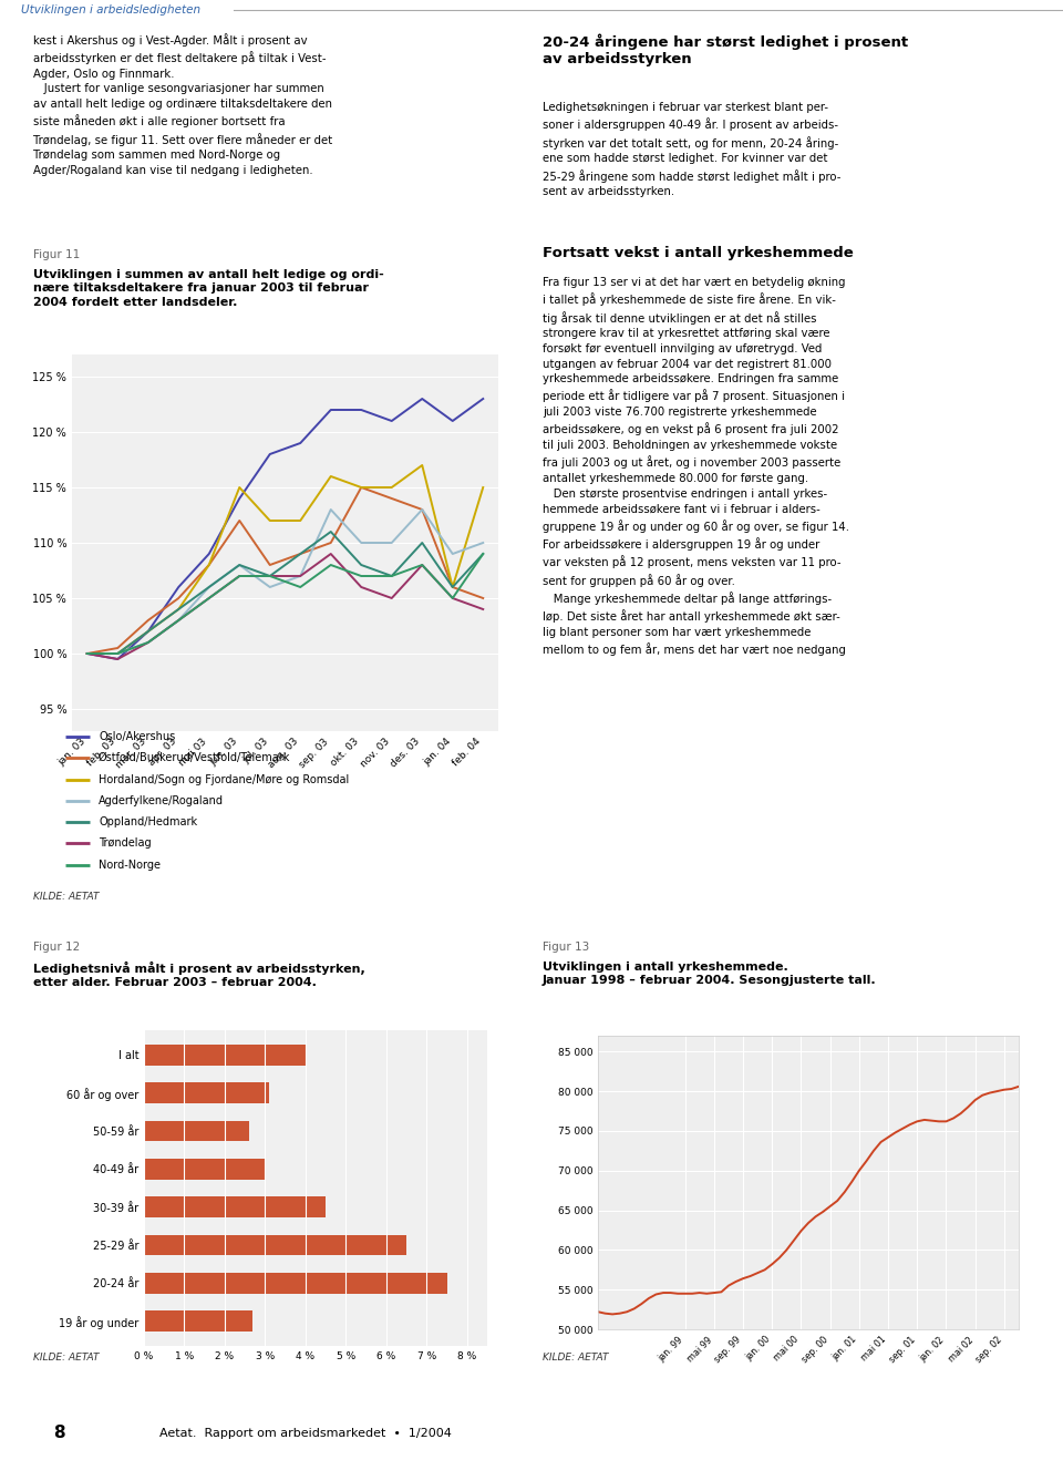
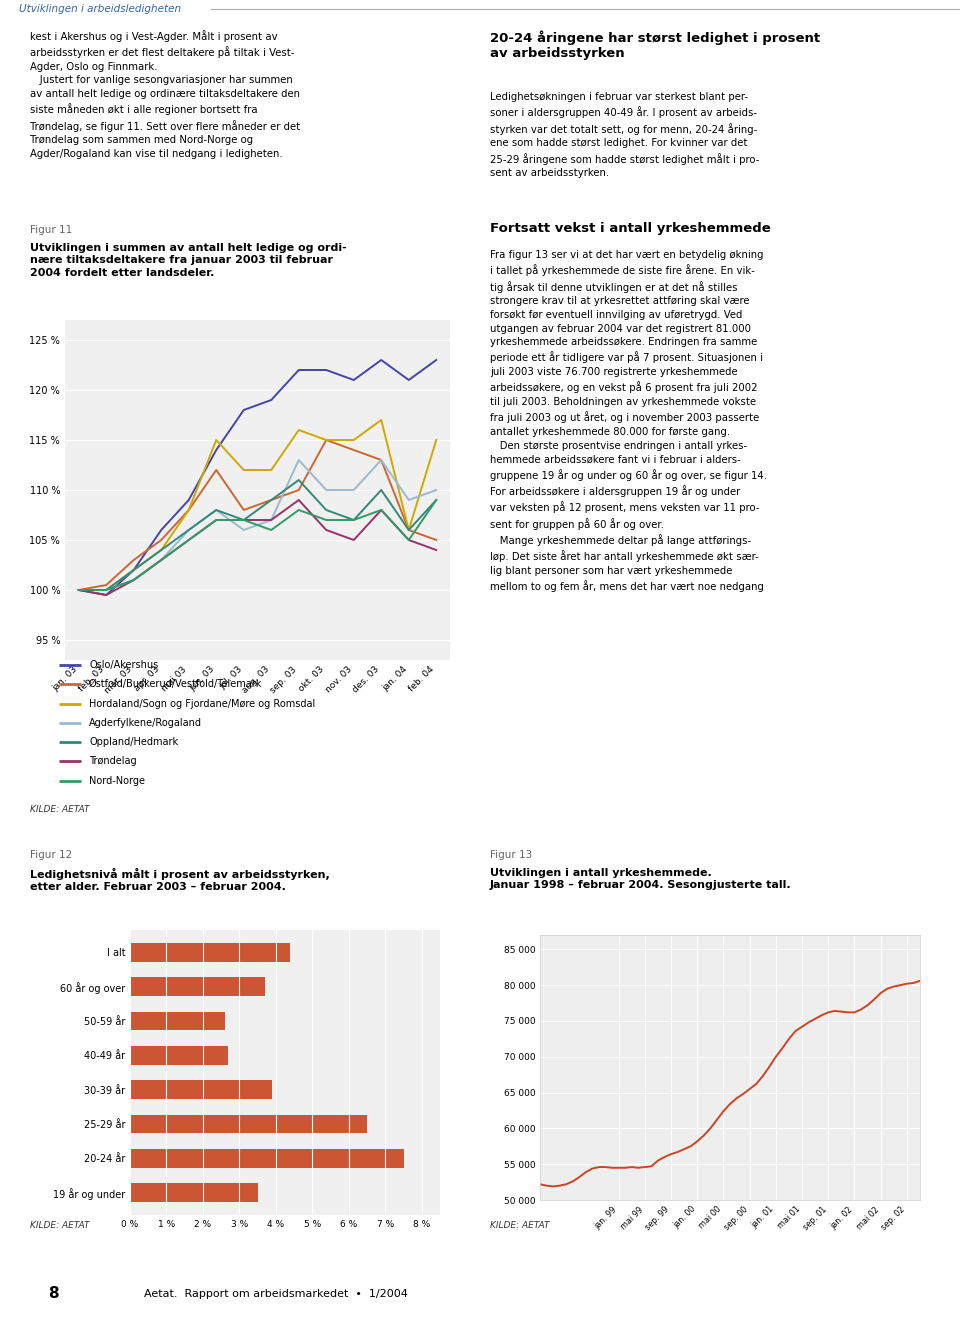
I alt: 4.0 % -> 4.4 %
60 år og over: 3.1 % -> 3.7 %
40-49 år: 3.0 % -> 2.7 %
30-39 år: 4.5 % -> 3.9 %
19 år og under: 2.7 % -> 3.5 %
